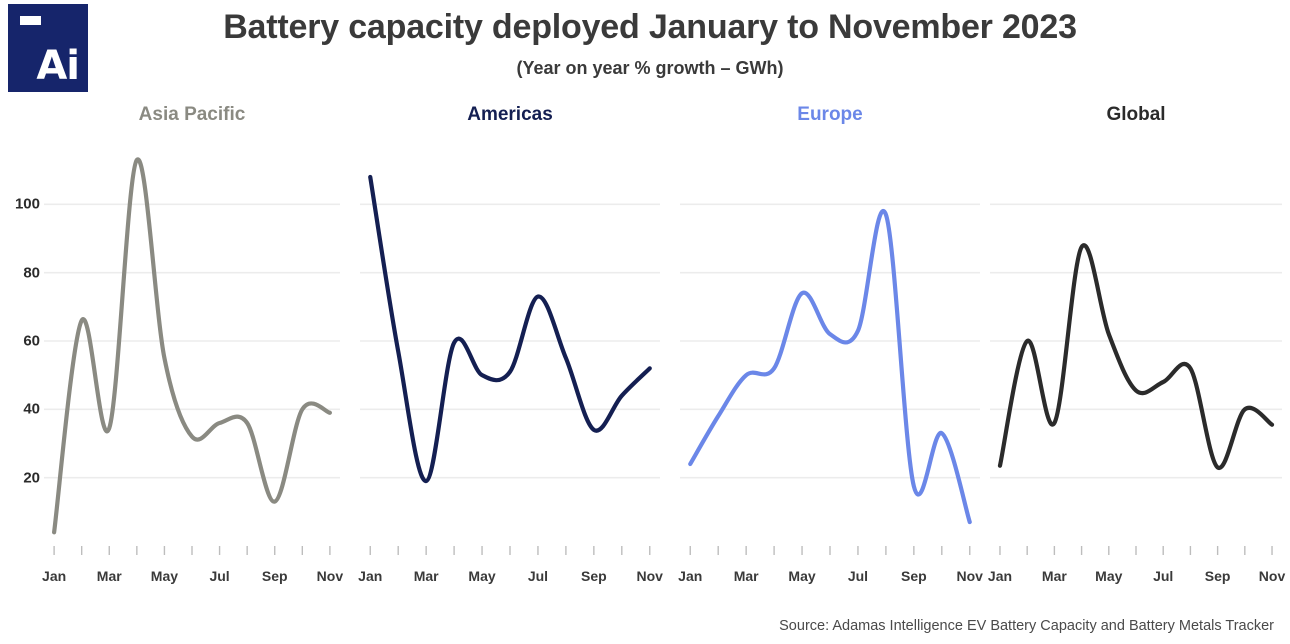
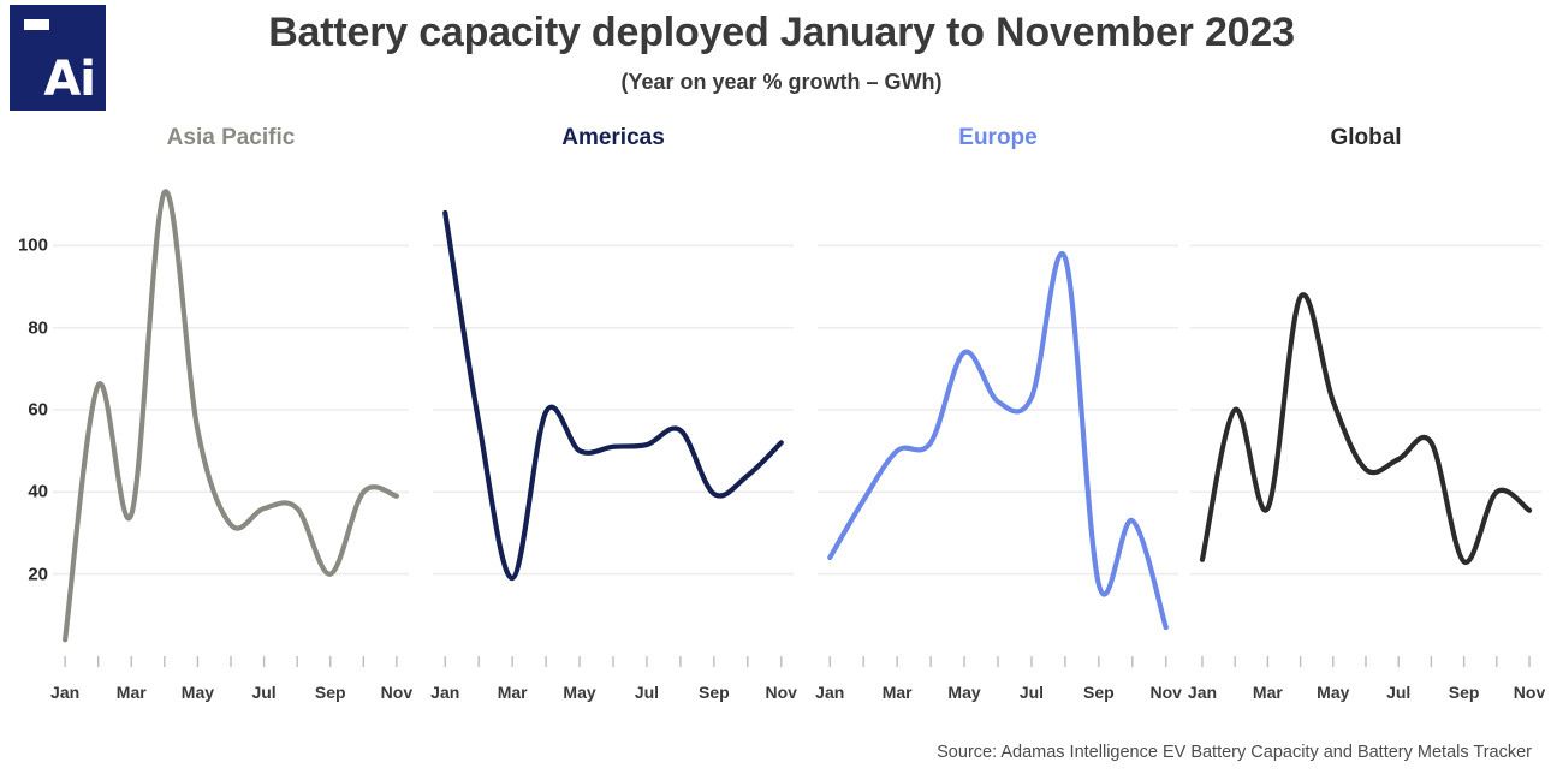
Americas/Jul: 73 -> 52
Asia Pacific/Sep: 13 -> 20
Americas/Sep: 34 -> 40
